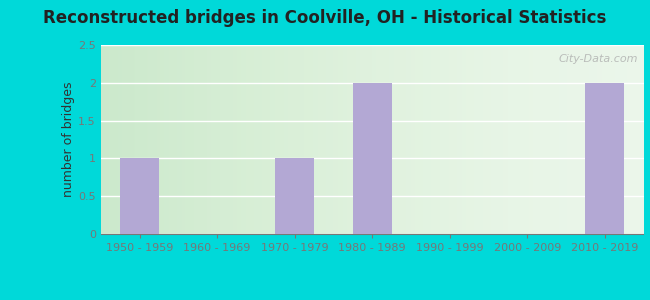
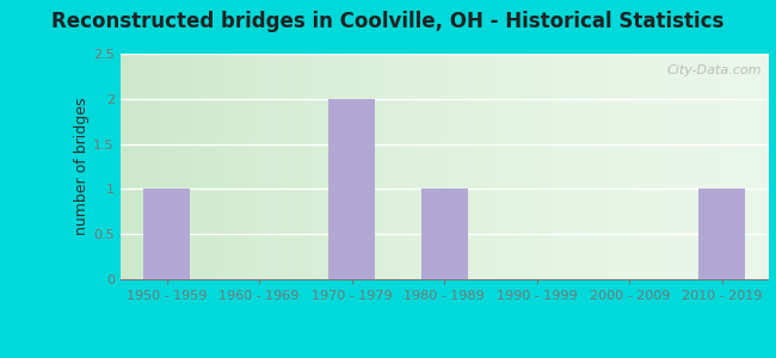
1970 - 1979: 1 -> 2
1980 - 1989: 2 -> 1
2010 - 2019: 2 -> 1
